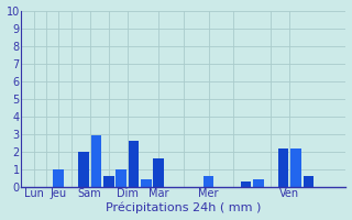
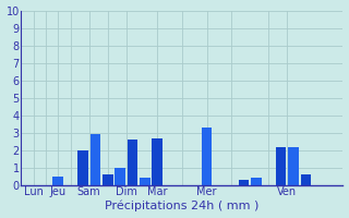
Jeu: 1.0 -> 0.5
Mar: 1.6 -> 2.7
Mer: 0.6 -> 3.3
